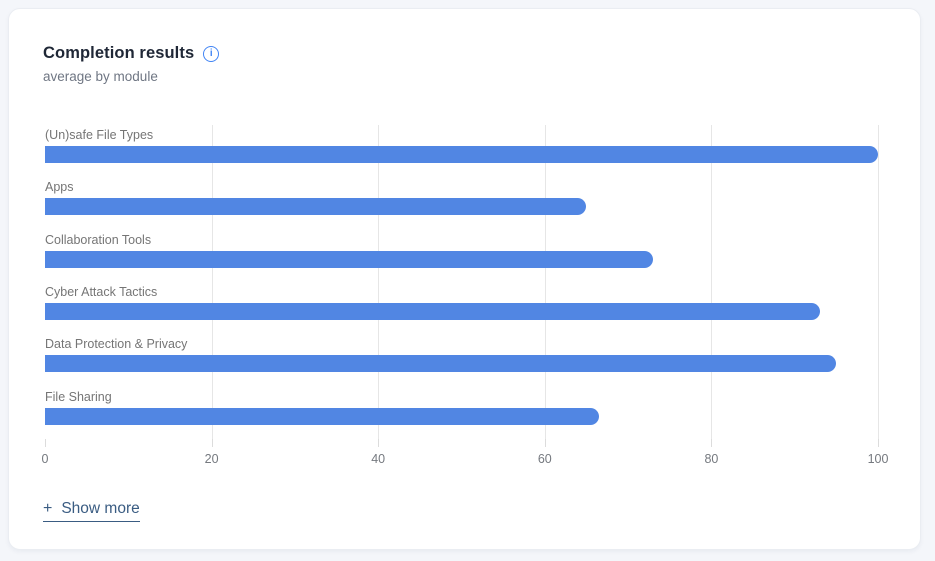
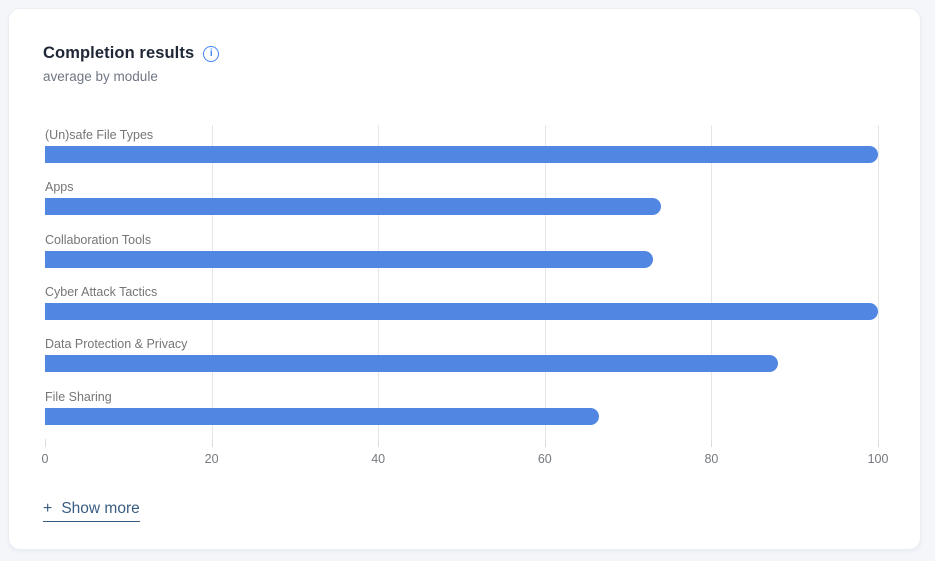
Apps: 65 -> 74
Cyber Attack Tactics: 93 -> 100
Data Protection & Privacy: 95 -> 88
